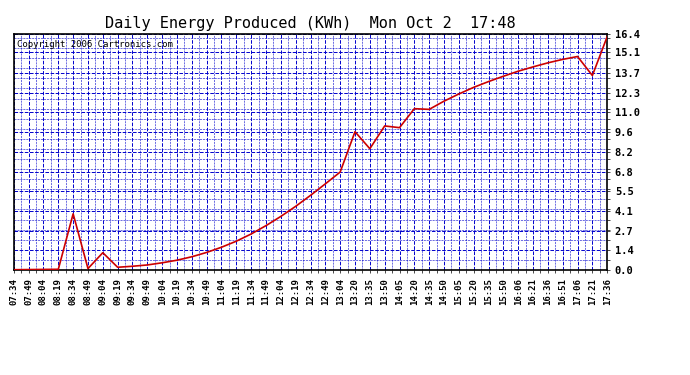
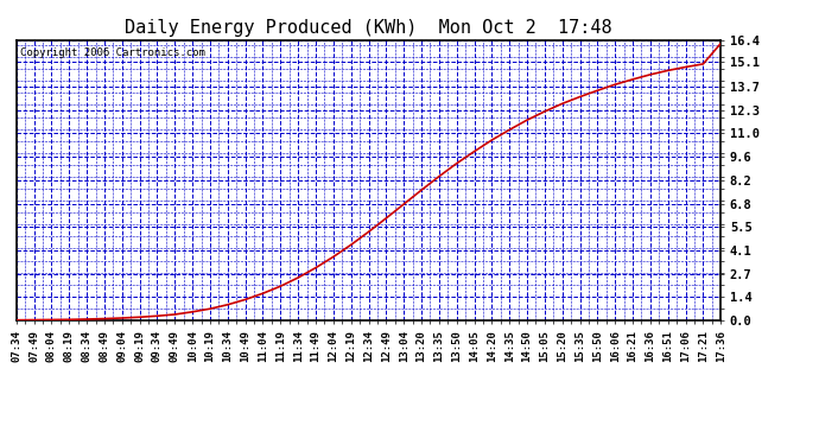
08:34: 3.9 -> 0.1
09:04: 1.2 -> 0.1
13:20: 9.6 -> 7.6
13:50: 10.0 -> 9.2
14:20: 11.2 -> 10.6
17:21: 13.5 -> 15.0
